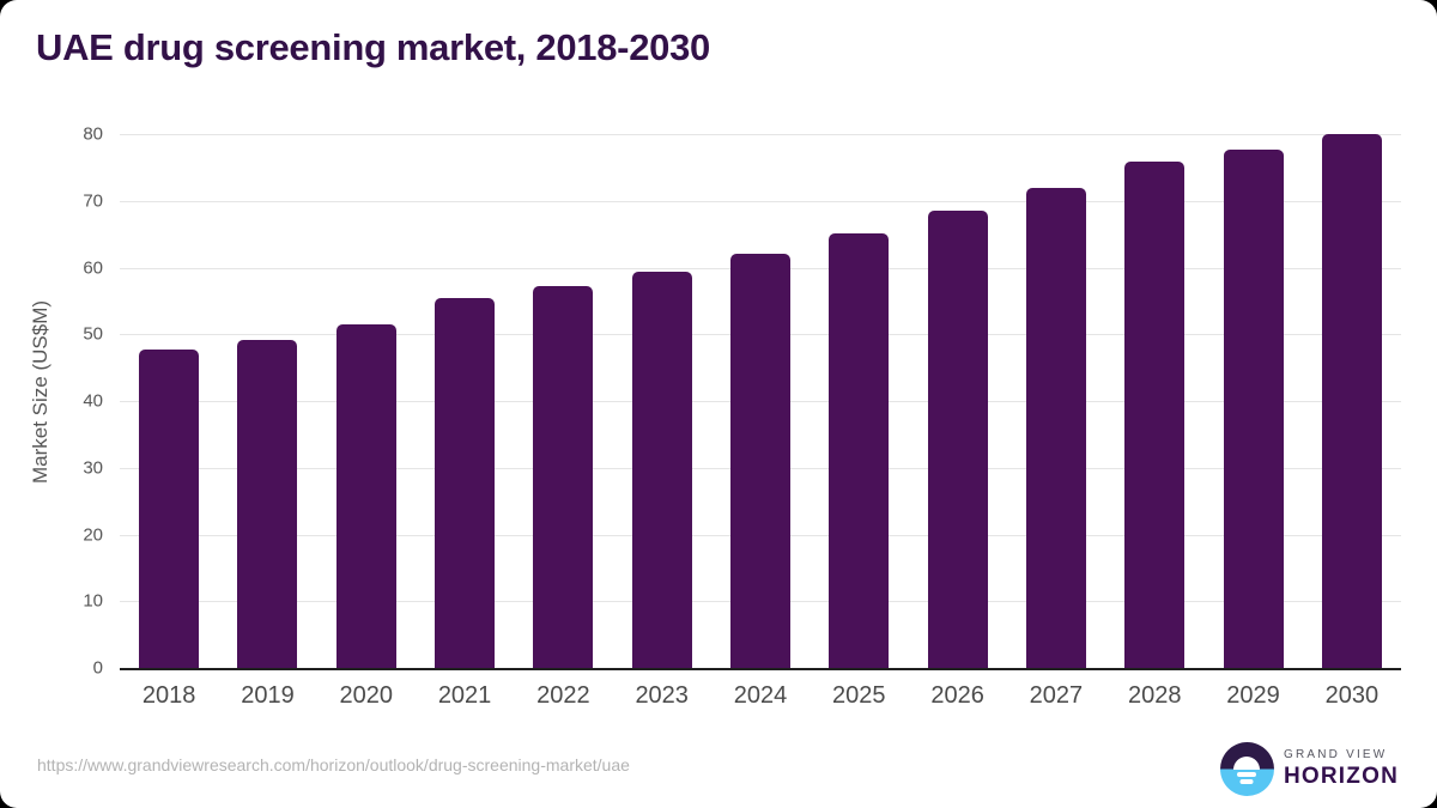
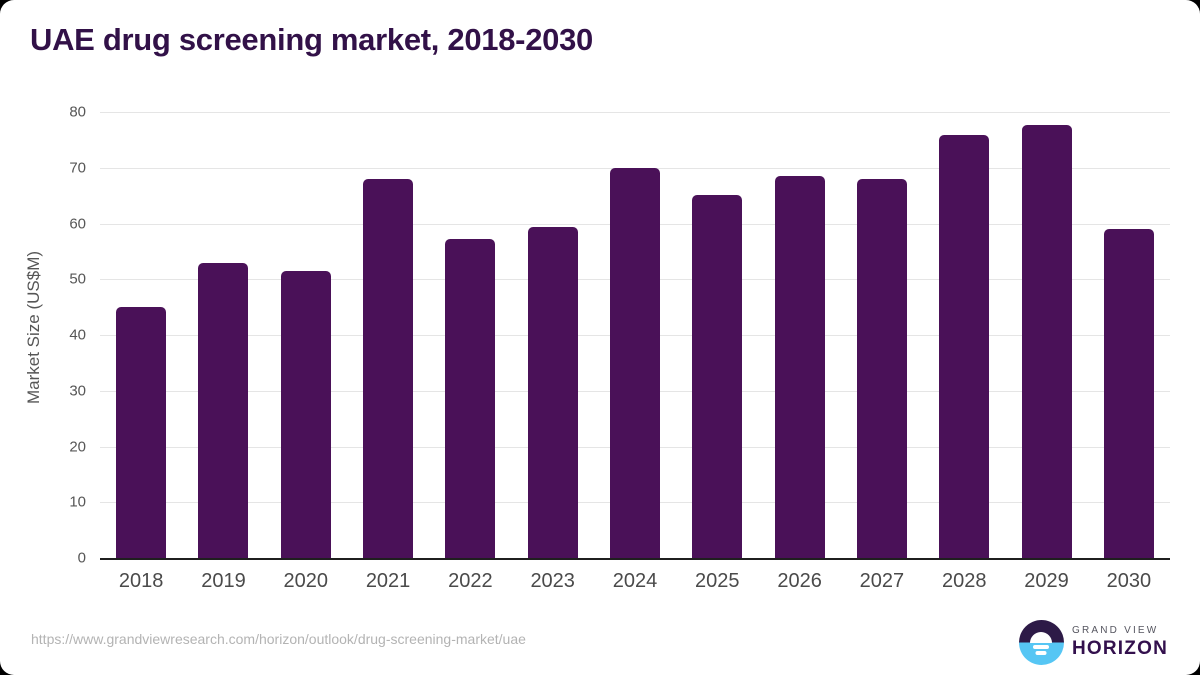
2018: 48 -> 45
2019: 49 -> 53
2021: 55 -> 68
2024: 62 -> 70
2027: 72 -> 68
2030: 80 -> 59
